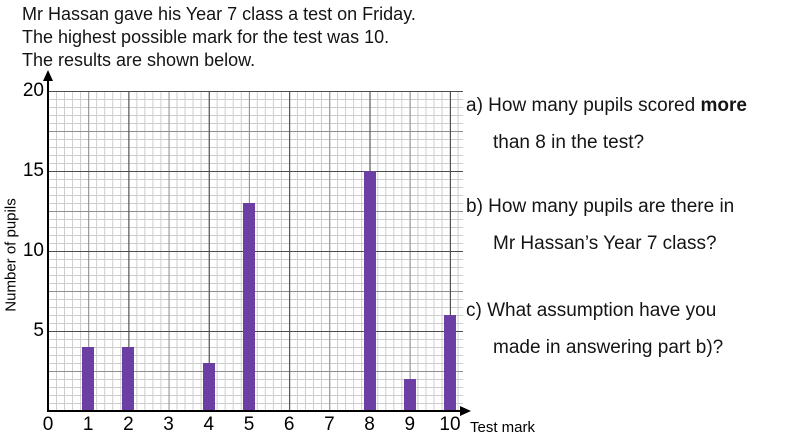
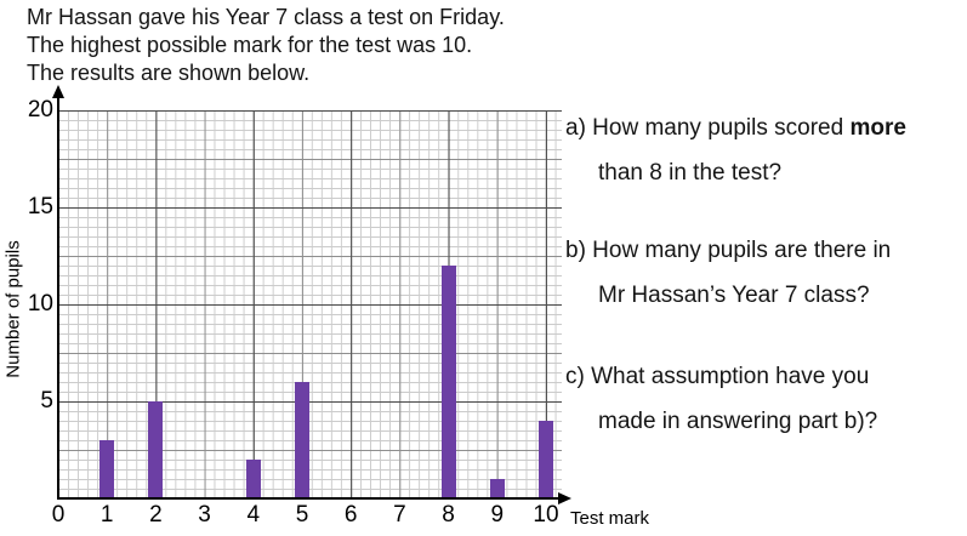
1: 4 -> 3
2: 4 -> 5
4: 3 -> 2
5: 13 -> 6
8: 15 -> 12
9: 2 -> 1
10: 6 -> 4
